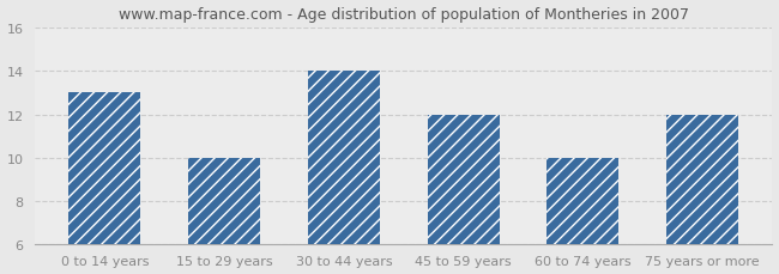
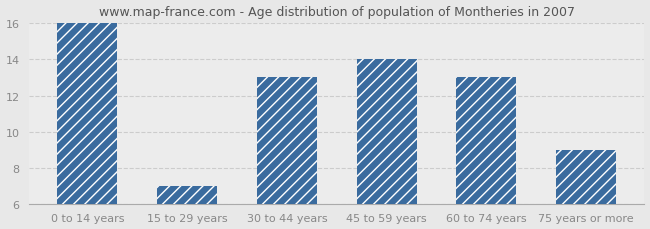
0 to 14 years: 13 -> 16
15 to 29 years: 10 -> 7
30 to 44 years: 14 -> 13
45 to 59 years: 12 -> 14
60 to 74 years: 10 -> 13
75 years or more: 12 -> 9
